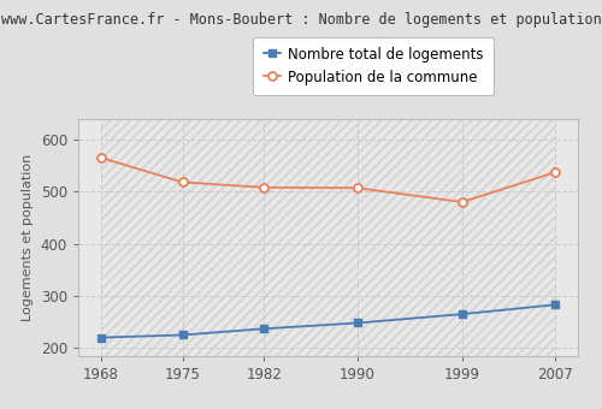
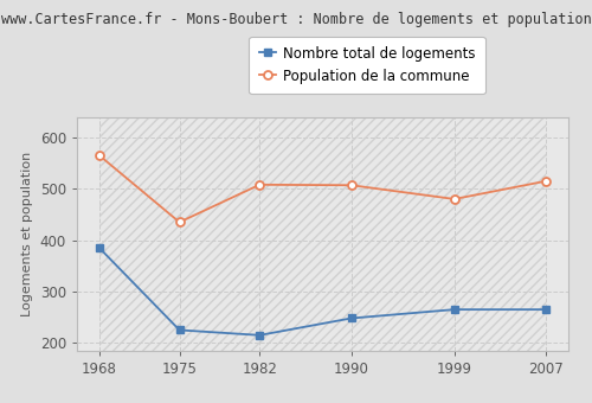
Nombre total de logements/1968: 220 -> 385
Population de la commune/1975: 518 -> 435
Nombre total de logements/1982: 237 -> 215
Nombre total de logements/2007: 283 -> 265
Population de la commune/2007: 537 -> 515
